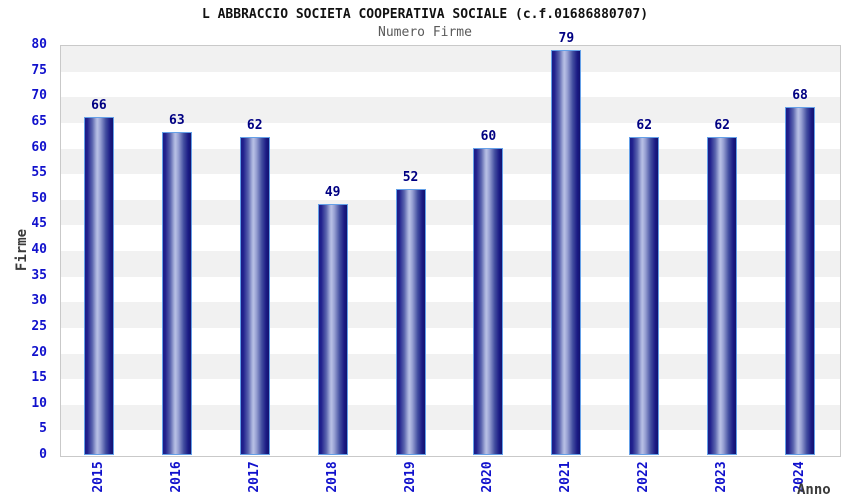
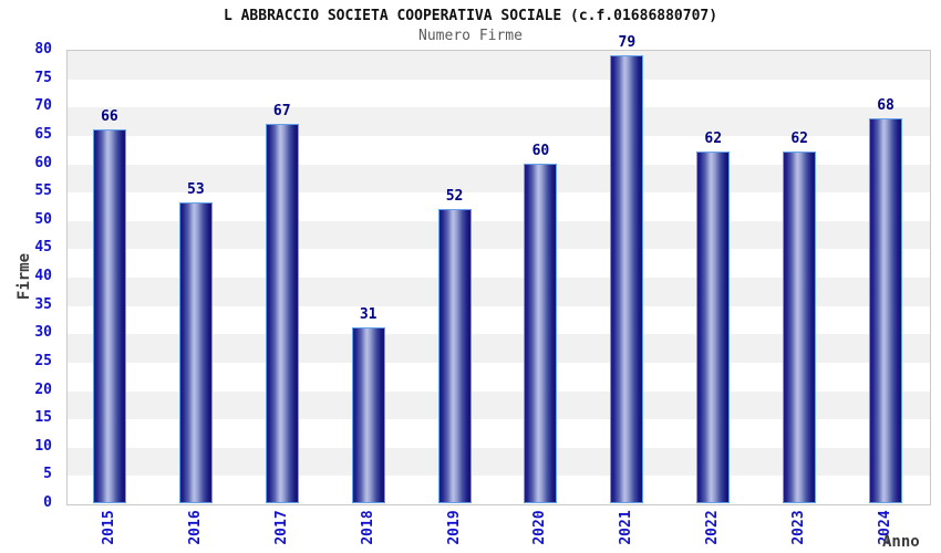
2016: 63 -> 53
2017: 62 -> 67
2018: 49 -> 31
